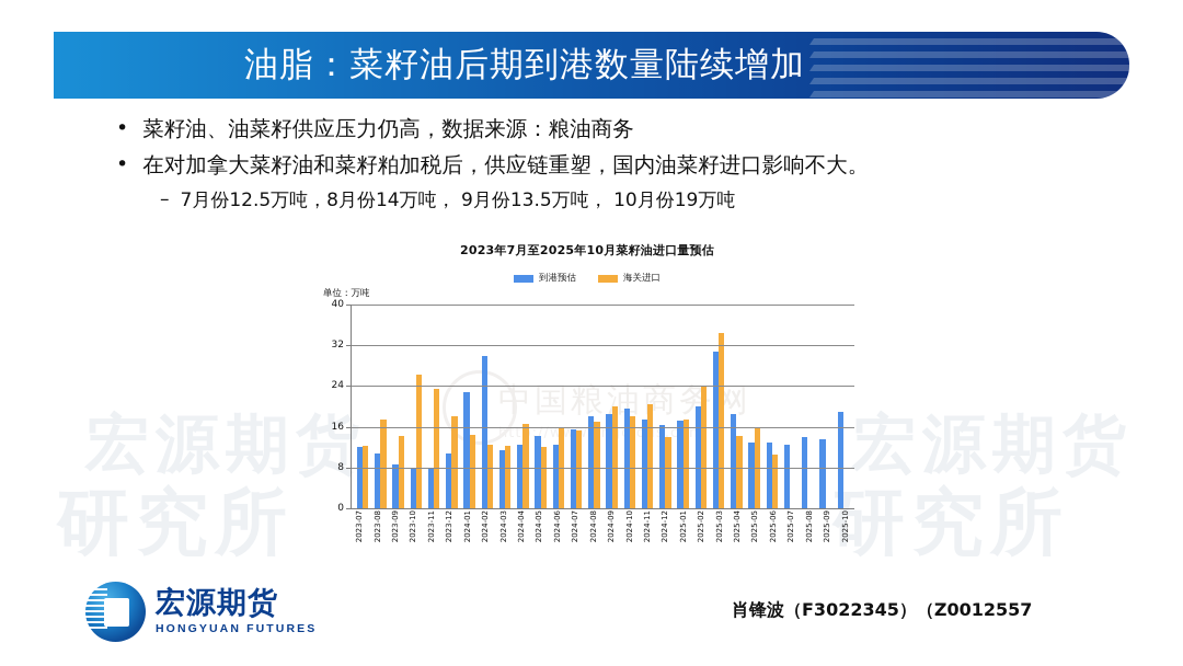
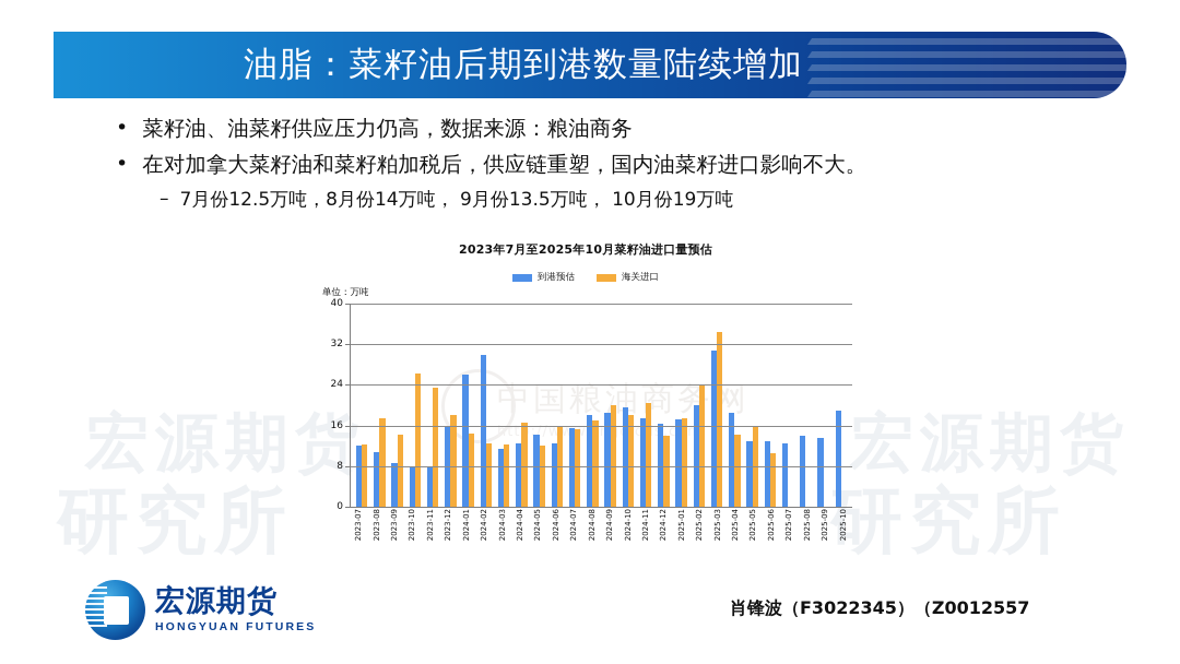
到港预估/2023-12: 11 -> 16
到港预估/2024-01: 23 -> 26
